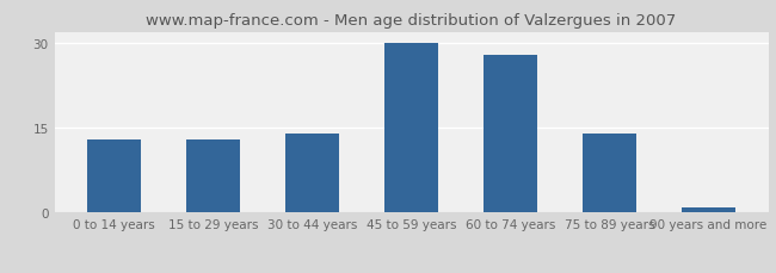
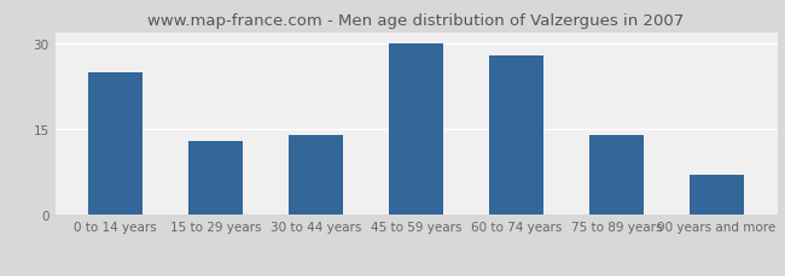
0 to 14 years: 13 -> 25
90 years and more: 1 -> 7
